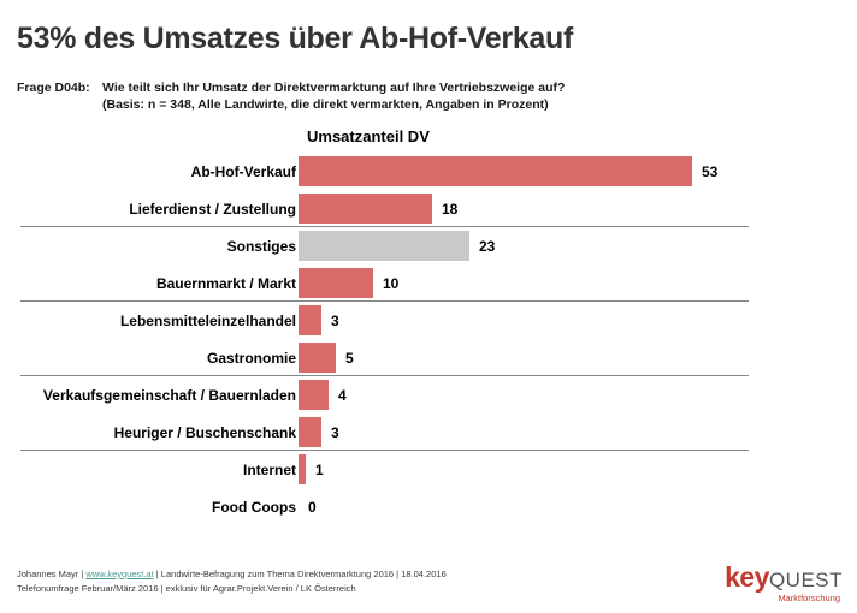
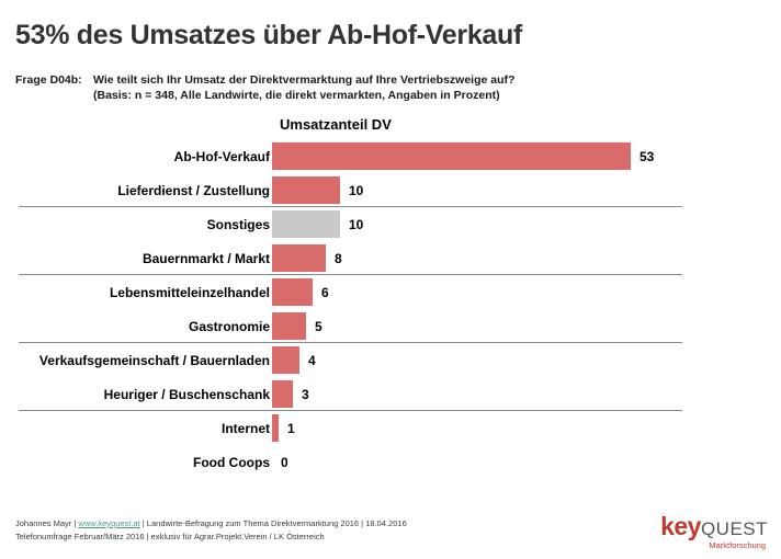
Lieferdienst / Zustellung: 18 -> 10
Sonstiges: 23 -> 10
Bauernmarkt / Markt: 10 -> 8
Lebensmitteleinzelhandel: 3 -> 6
